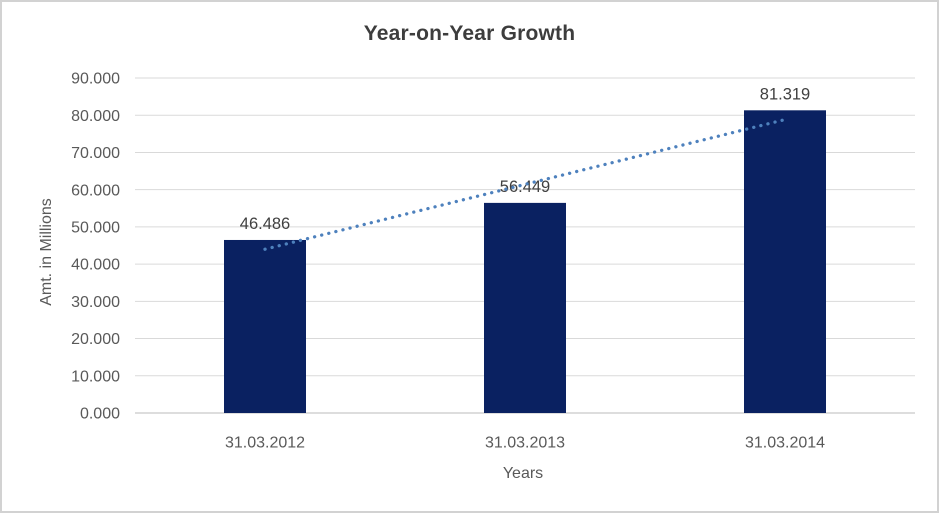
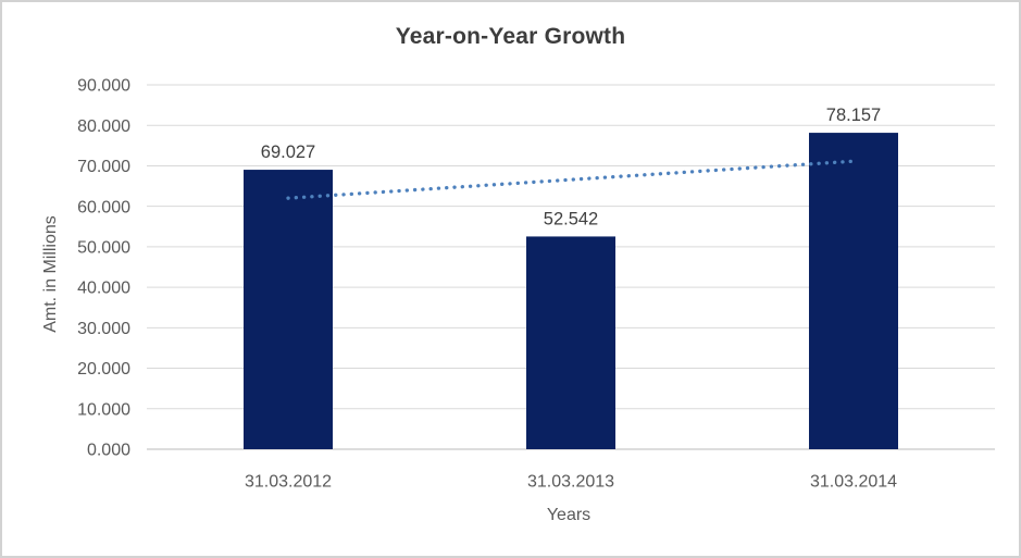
31.03.2012: 46.486 -> 69.027
31.03.2013: 56.449 -> 52.542
31.03.2014: 81.319 -> 78.157
